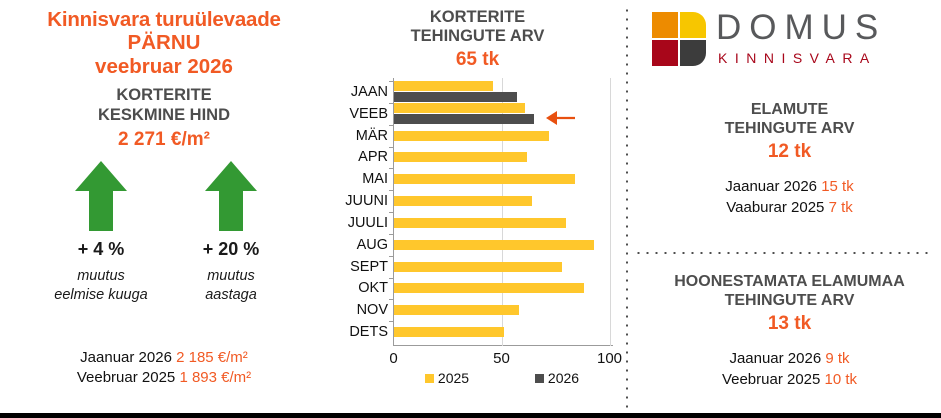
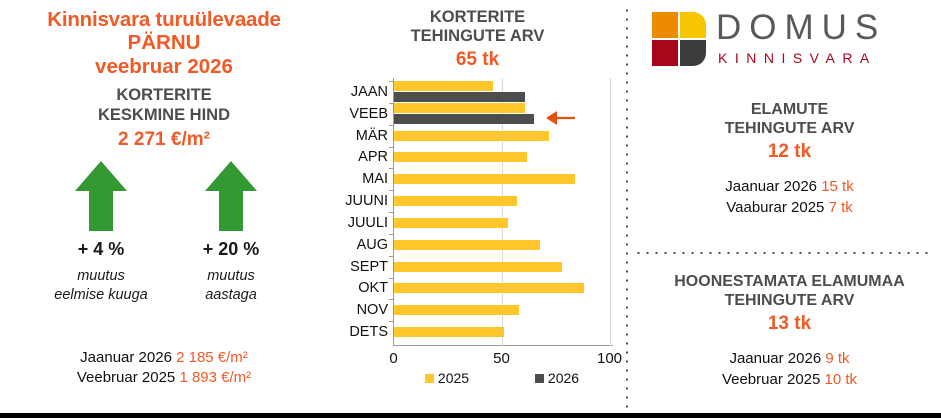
2026/JAAN: 57 -> 61
2025/JUUNI: 64 -> 57
2025/JUULI: 80 -> 53
2025/AUG: 93 -> 68
